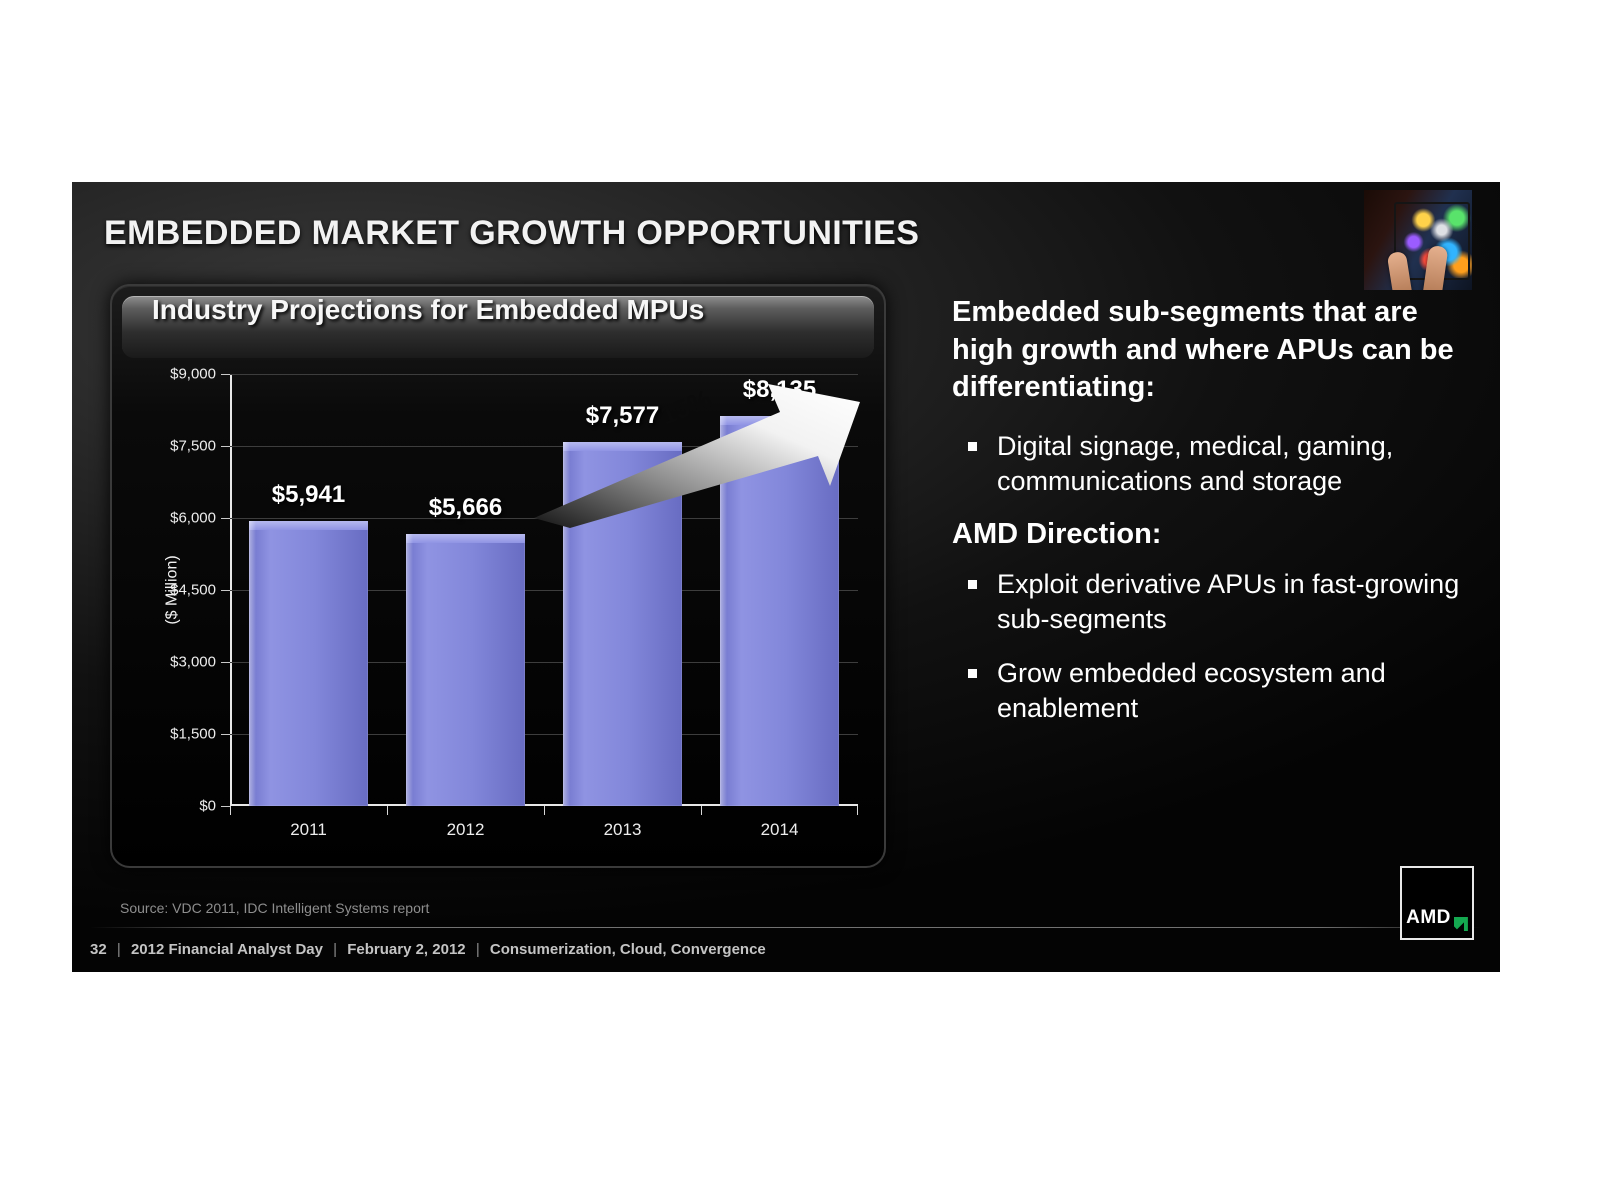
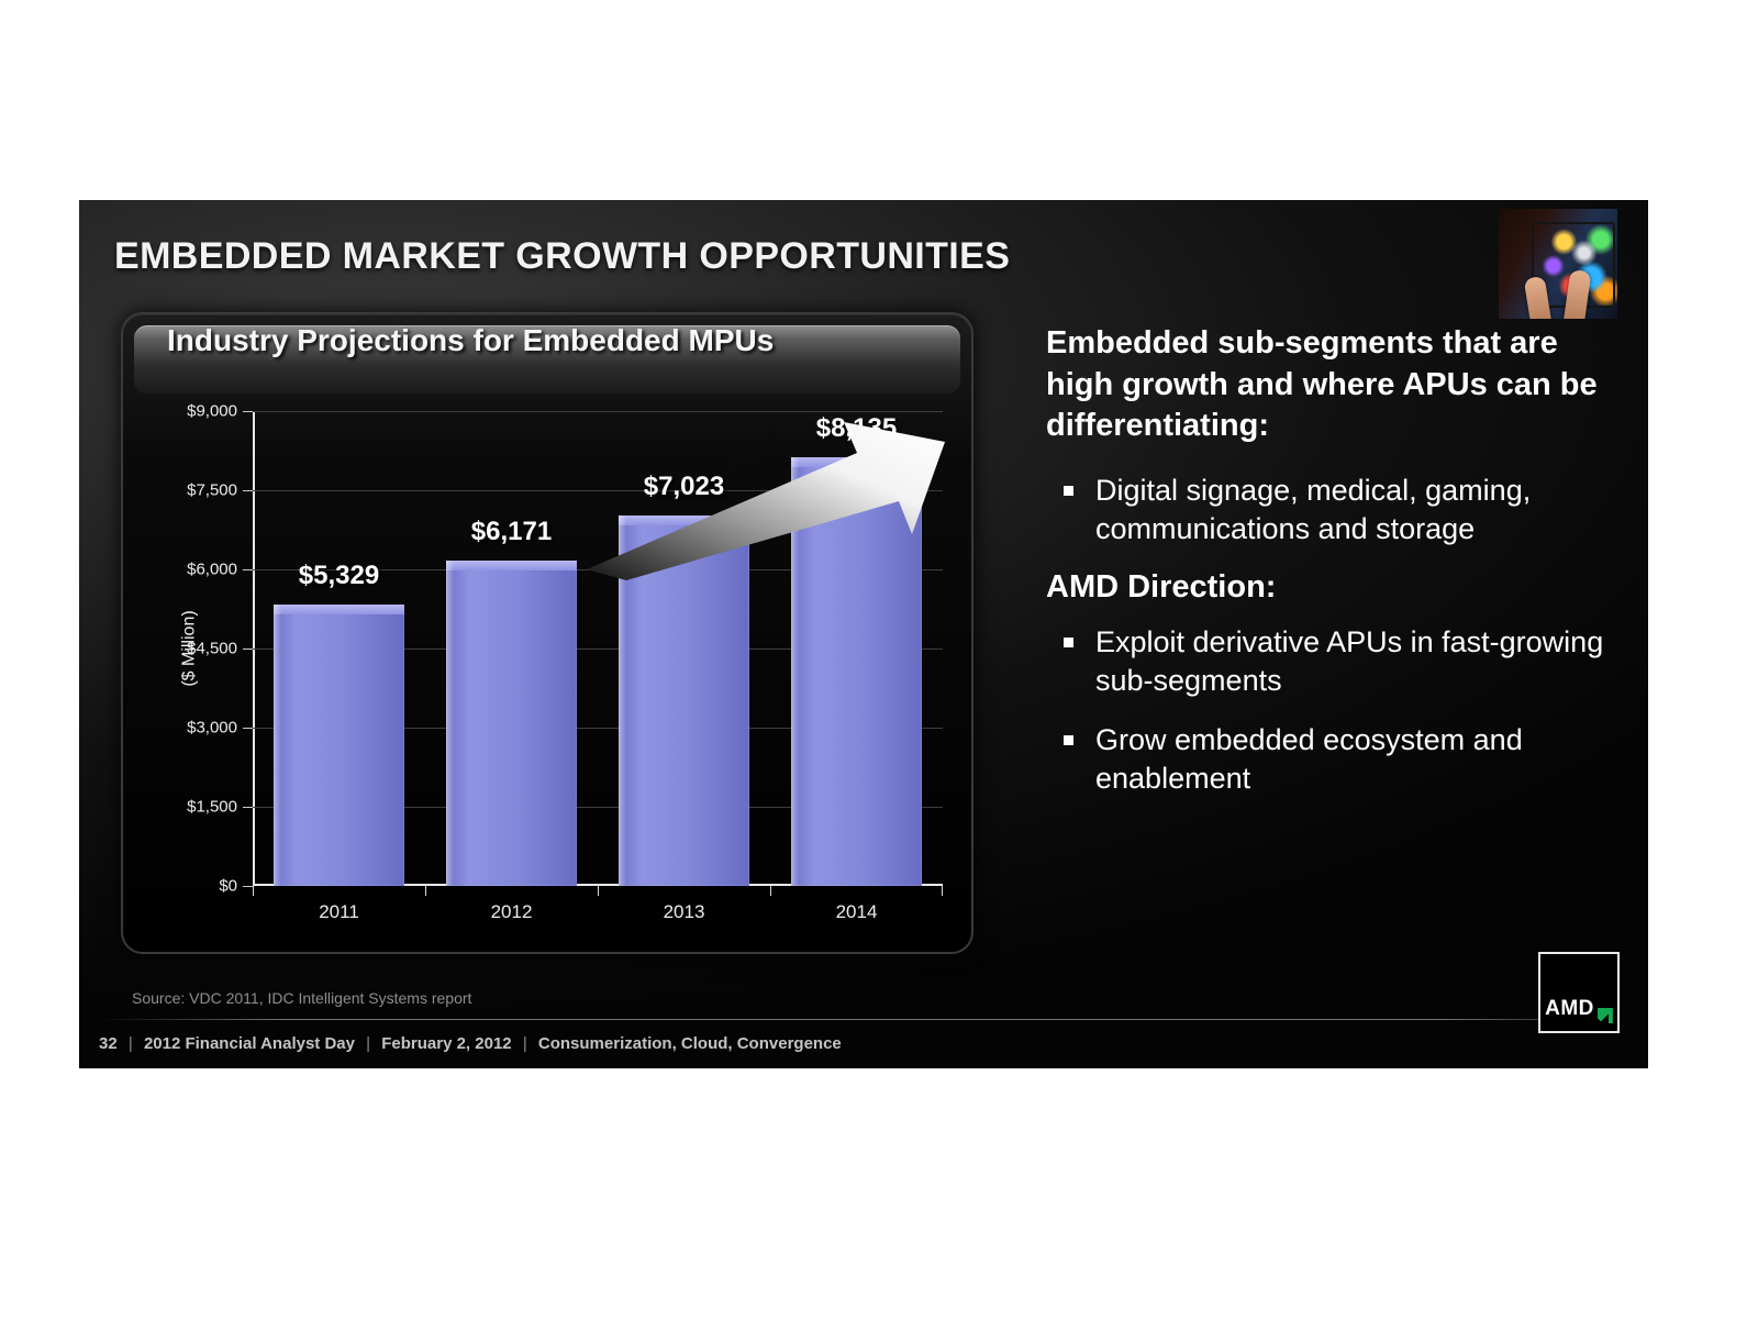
2011: $5,941 -> $5,329
2012: $5,666 -> $6,171
2013: $7,577 -> $7,023
